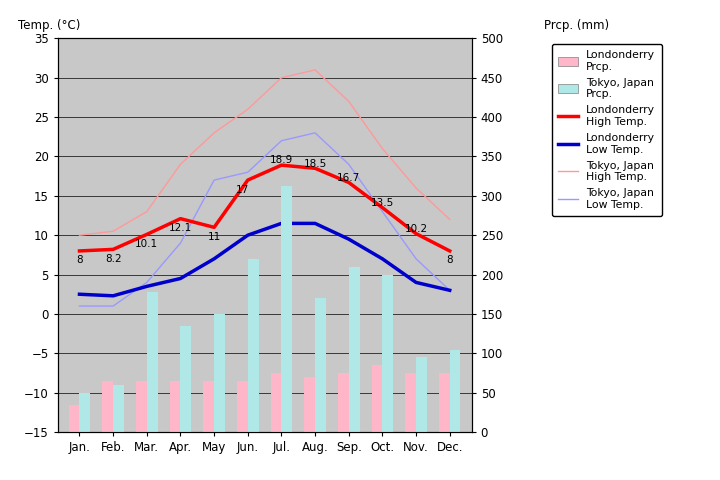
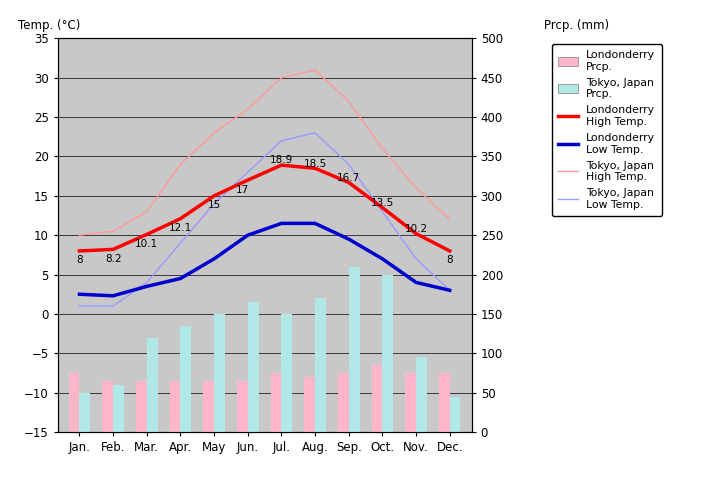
Londonderry Prcp./Jan.: 34 -> 75
Tokyo, Japan Prcp./Mar.: 178 -> 120
Londonderry High Temp./May: 11 -> 15
Tokyo, Japan Low Temp./May: 17 -> 14
Tokyo, Japan Prcp./Jun.: 220 -> 165
Tokyo, Japan Prcp./Jul.: 312 -> 150
Tokyo, Japan Prcp./Dec.: 104 -> 45
